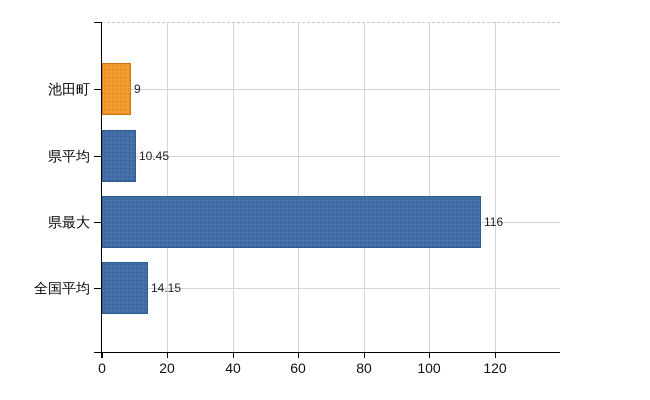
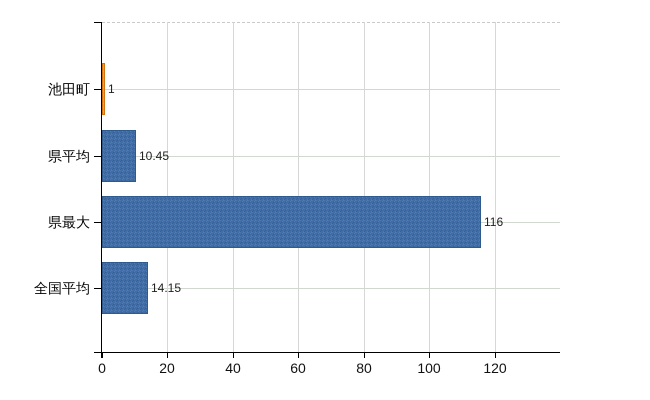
池田町: 9 -> 1
